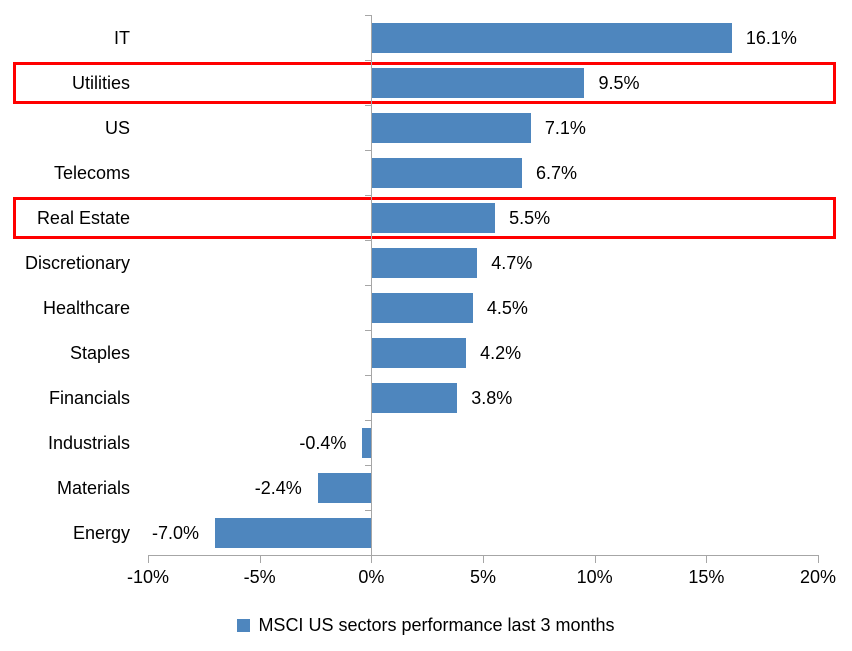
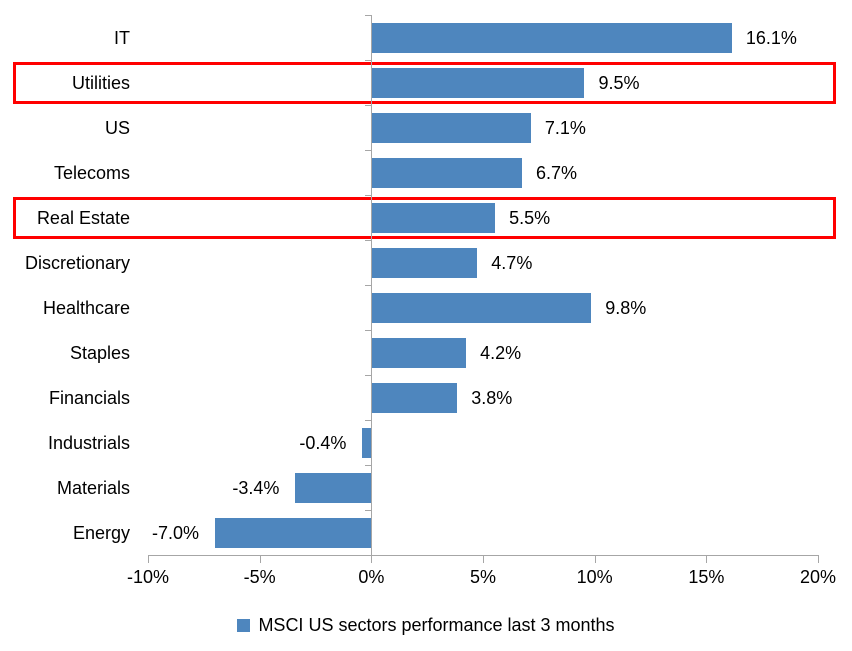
Healthcare: 4.5% -> 9.8%
Materials: -2.4% -> -3.4%
